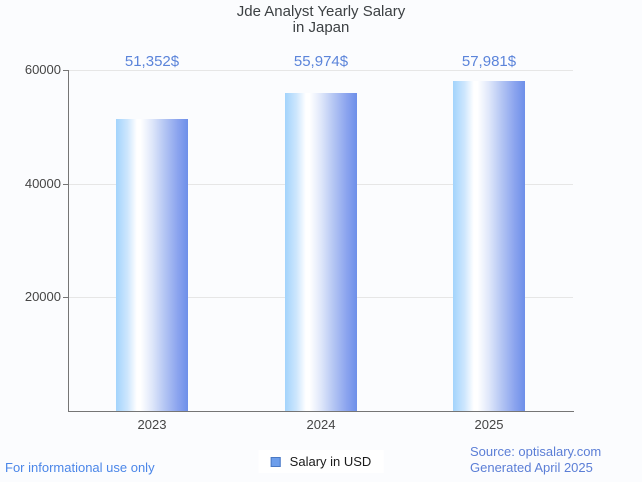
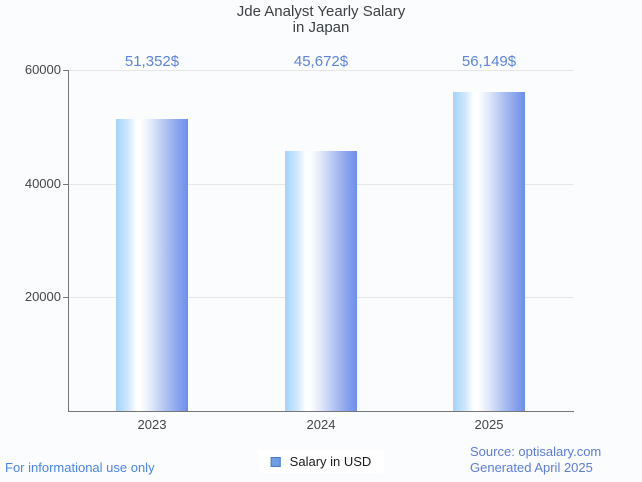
2024: 55,974 -> 45,672
2025: 57,981 -> 56,149
